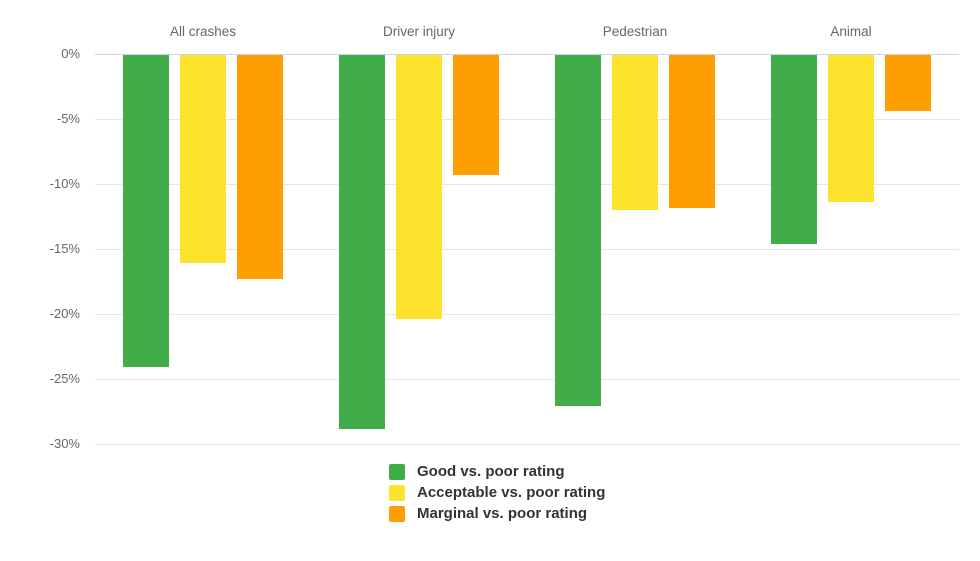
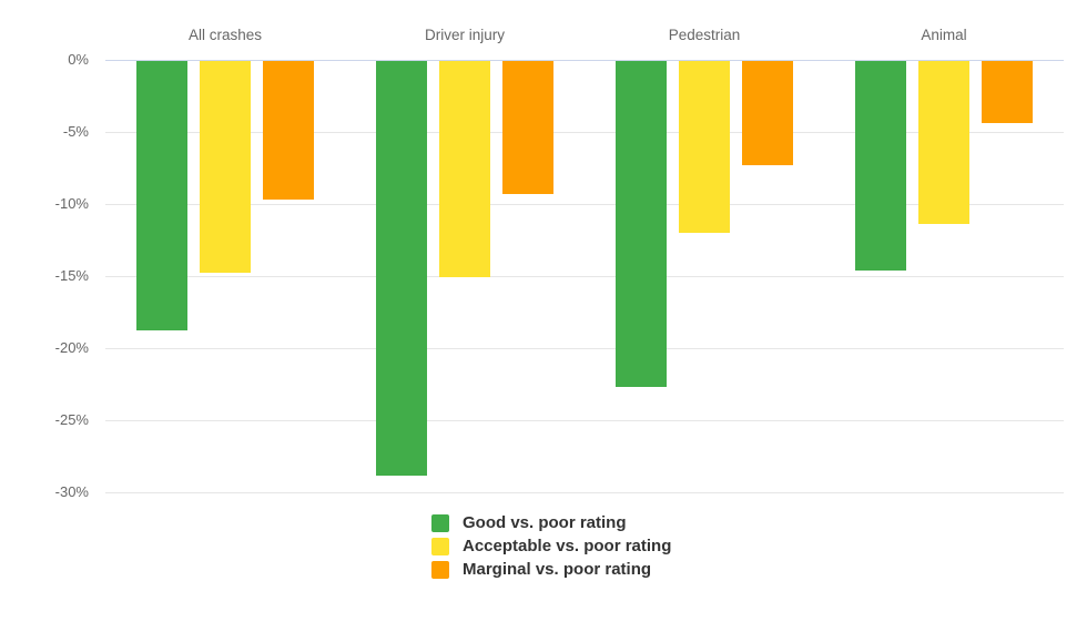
Good vs. poor rating/All crashes: -24.0% -> -18.7%
Acceptable vs. poor rating/All crashes: -16.0% -> -14.7%
Marginal vs. poor rating/All crashes: -17.2% -> -9.6%
Acceptable vs. poor rating/Driver injury: -20.3% -> -15.0%
Good vs. poor rating/Pedestrian: -27.0% -> -22.6%
Marginal vs. poor rating/Pedestrian: -11.8% -> -7.2%
